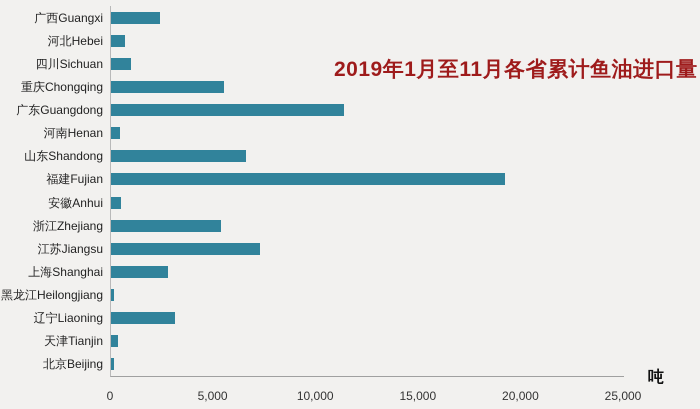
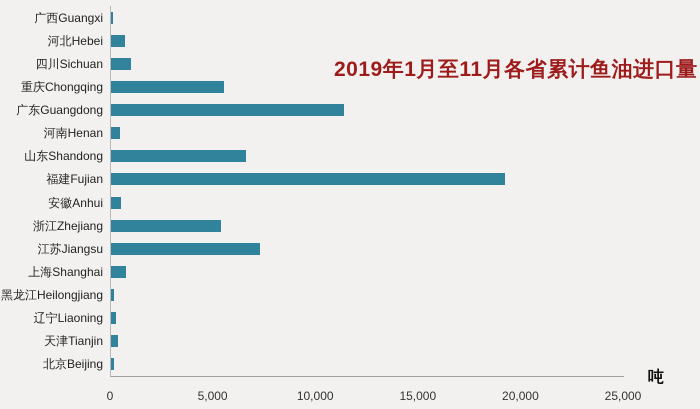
广西Guangxi: 2400 -> 100
上海Shanghai: 2800 -> 700
辽宁Liaoning: 3100 -> 200
